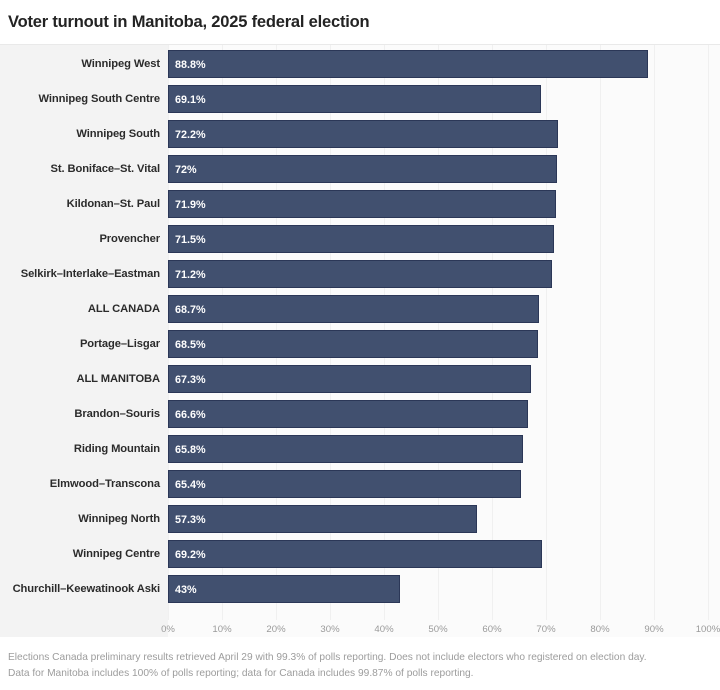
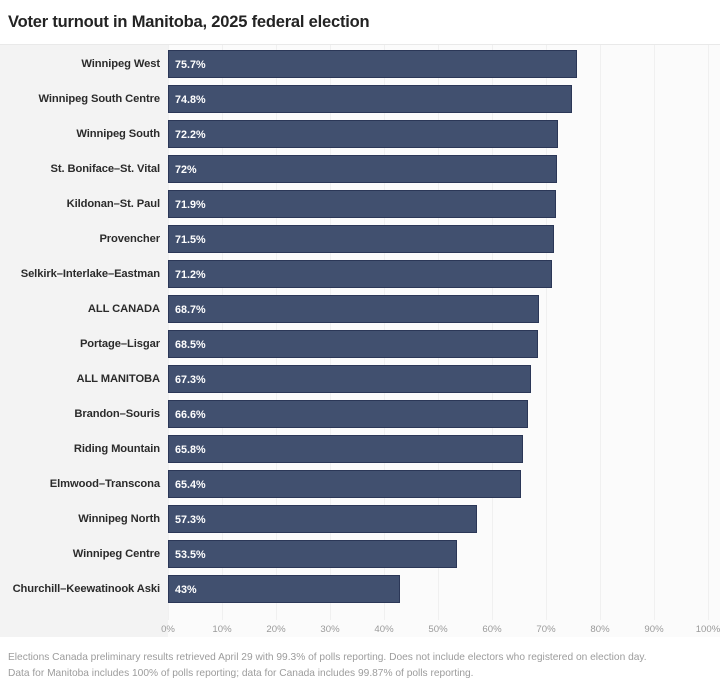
Winnipeg West: 88.8% -> 75.7%
Winnipeg South Centre: 69.1% -> 74.8%
Winnipeg Centre: 69.2% -> 53.5%
